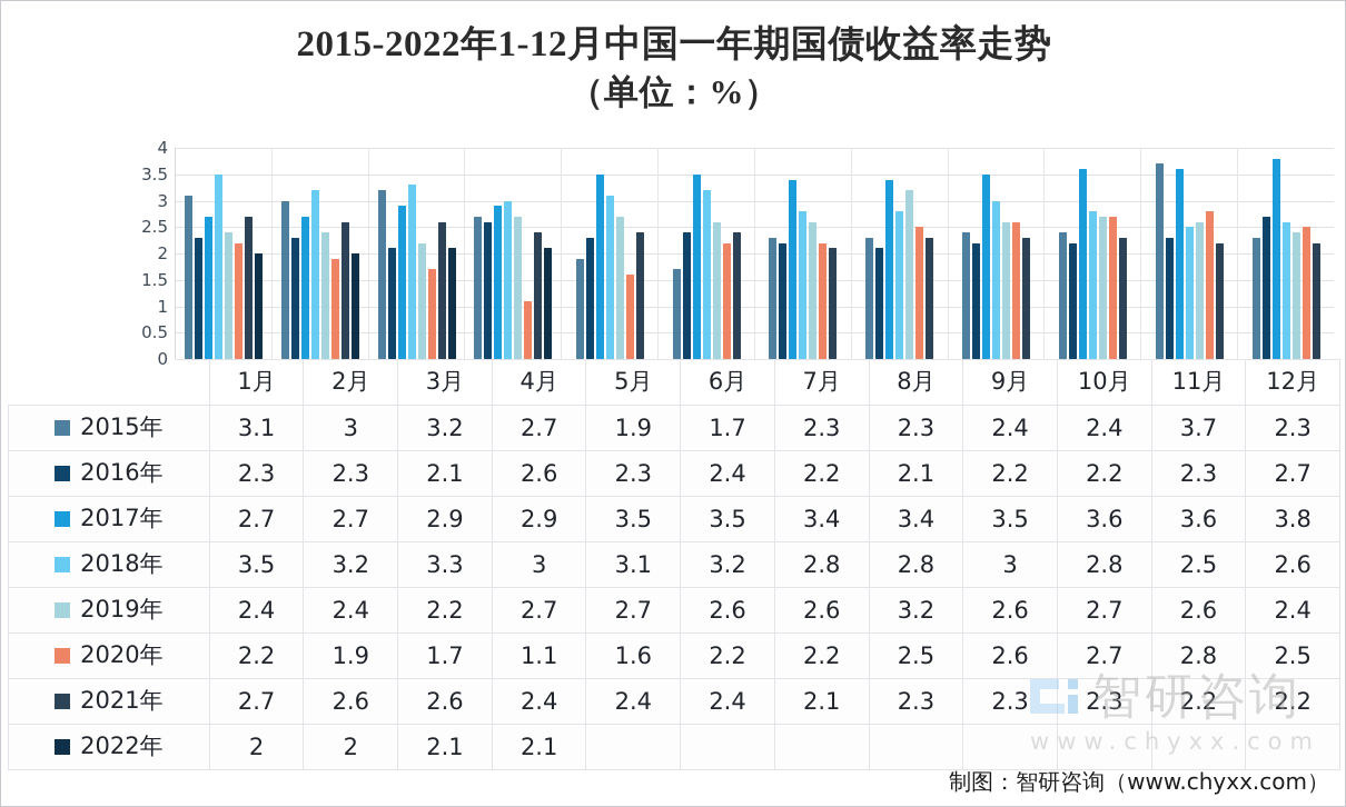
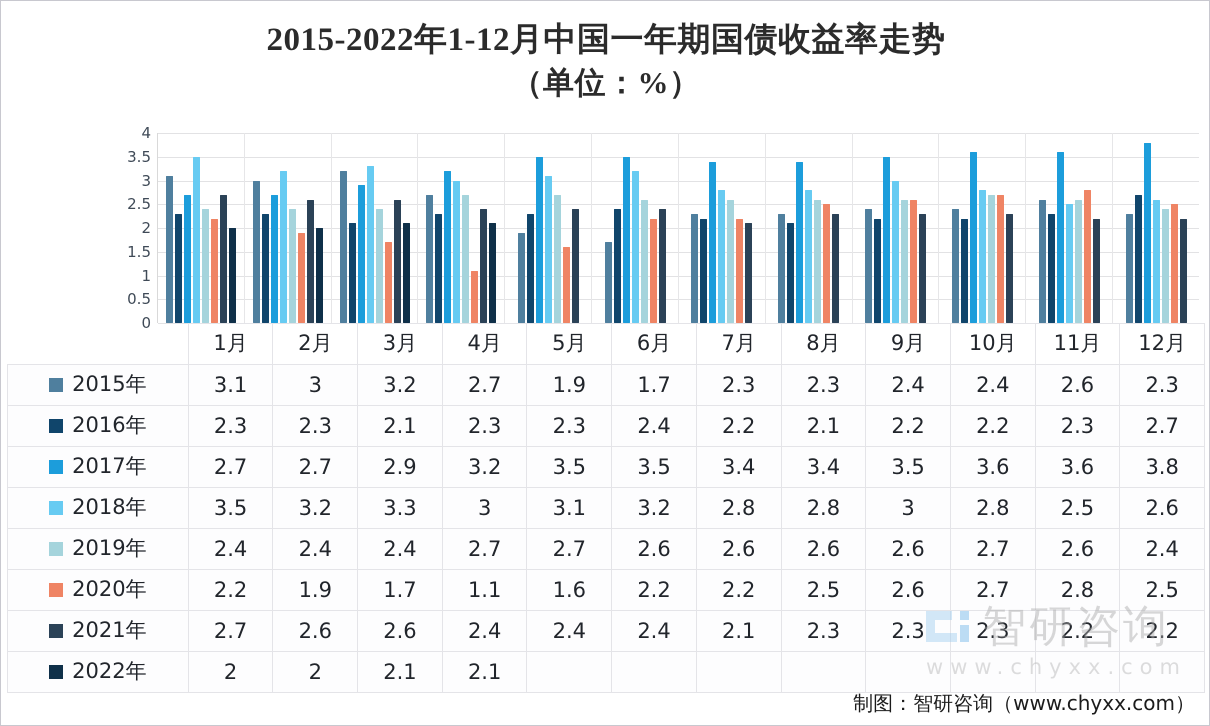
2019年/3月: 2.2 -> 2.4
2016年/4月: 2.6 -> 2.3
2017年/4月: 2.9 -> 3.2
2019年/8月: 3.2 -> 2.6
2015年/11月: 3.7 -> 2.6
